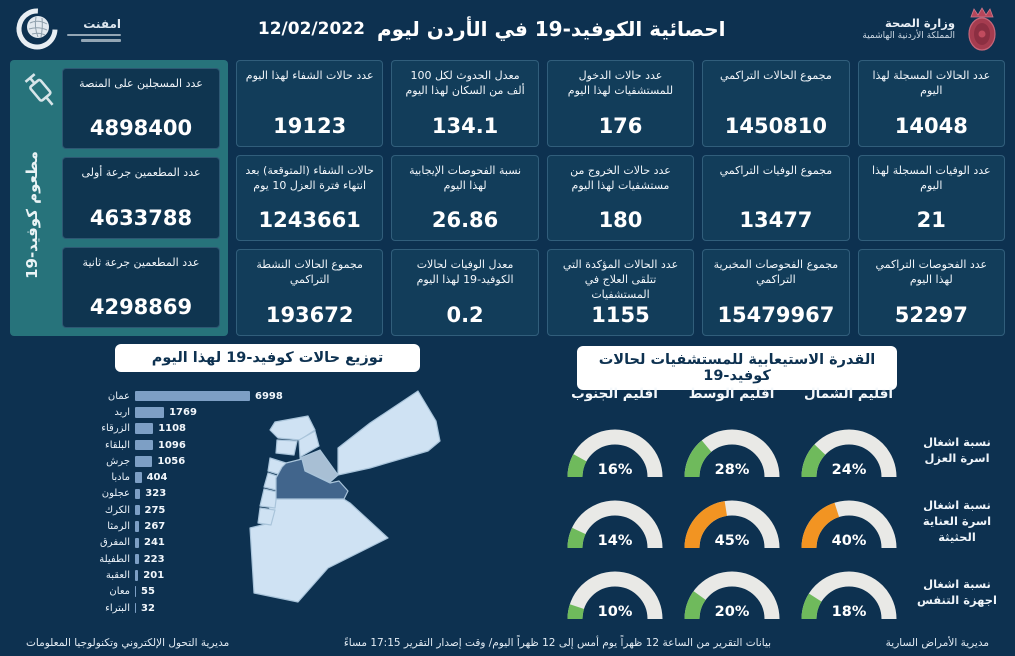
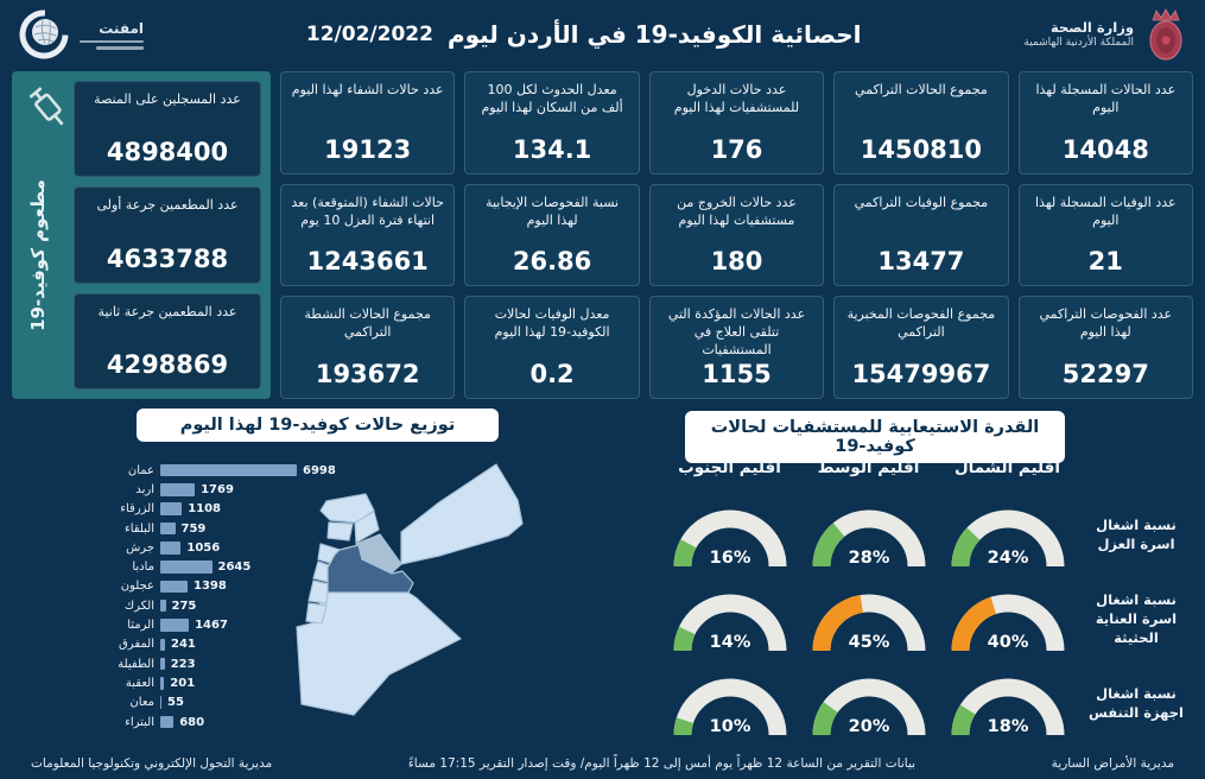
البلقاء: 1096 -> 759
مادبا: 404 -> 2645
عجلون: 323 -> 1398
الرمثا: 267 -> 1467
البتراء: 32 -> 680
